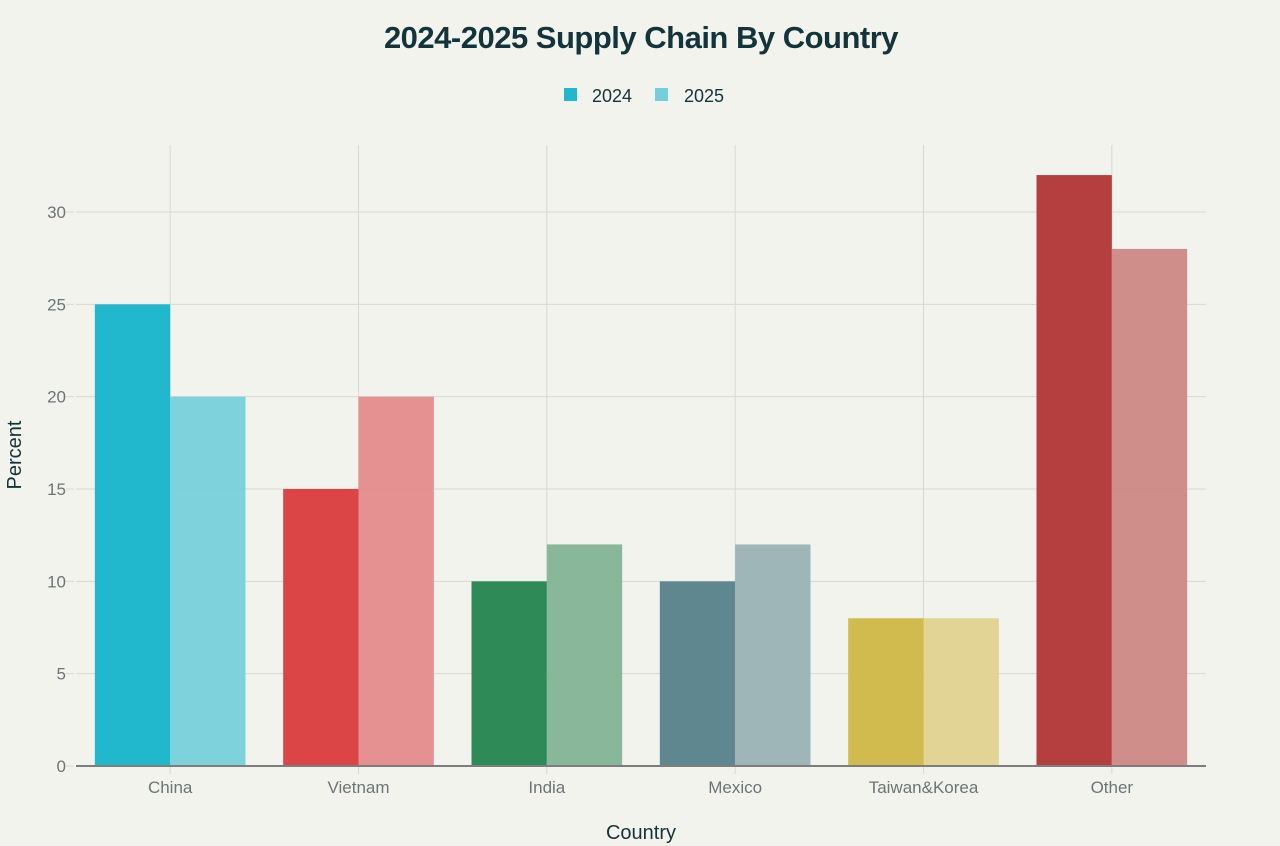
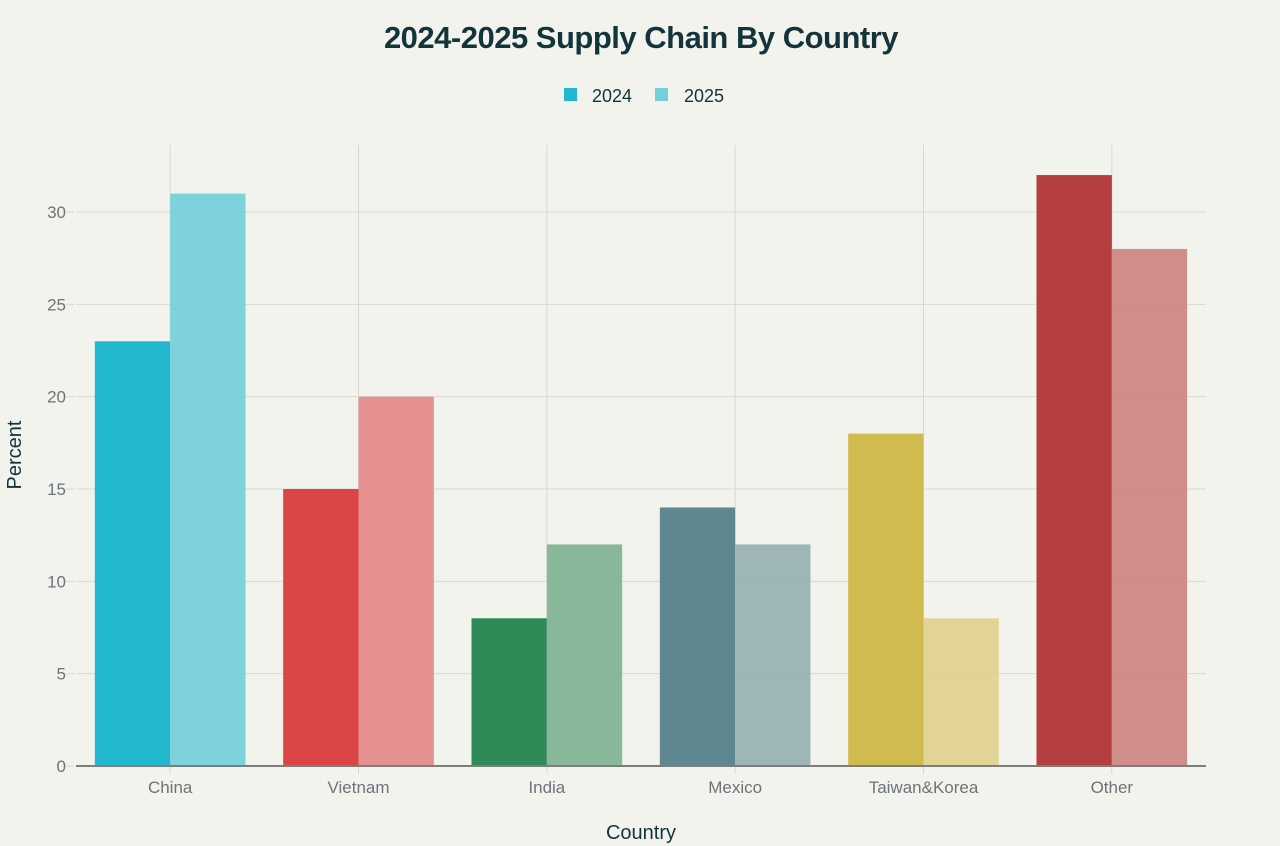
2024/China: 25 -> 23
2025/China: 20 -> 31
2024/India: 10 -> 8
2024/Mexico: 10 -> 14
2024/Taiwan&Korea: 8 -> 18
